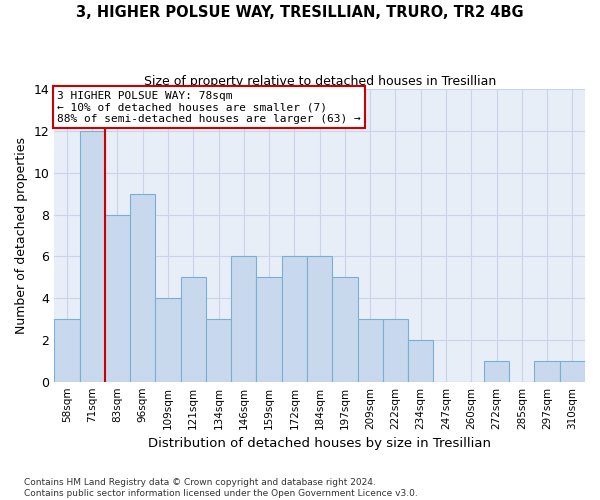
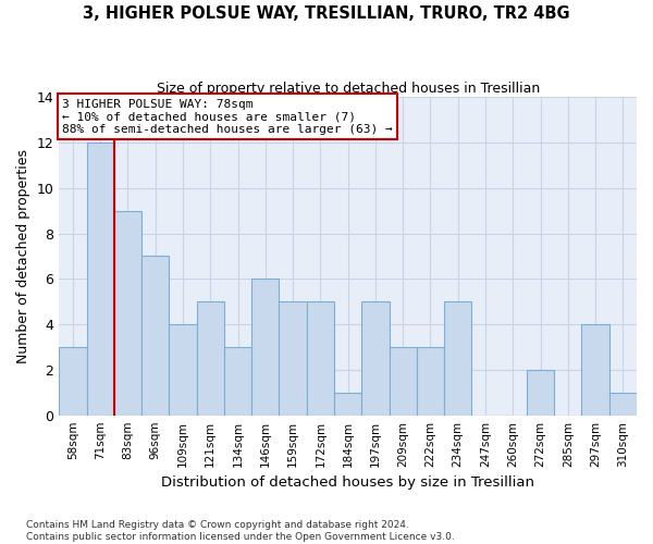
83sqm: 8 -> 9
96sqm: 9 -> 7
172sqm: 6 -> 5
184sqm: 6 -> 1
234sqm: 2 -> 5
272sqm: 1 -> 2
297sqm: 1 -> 4
